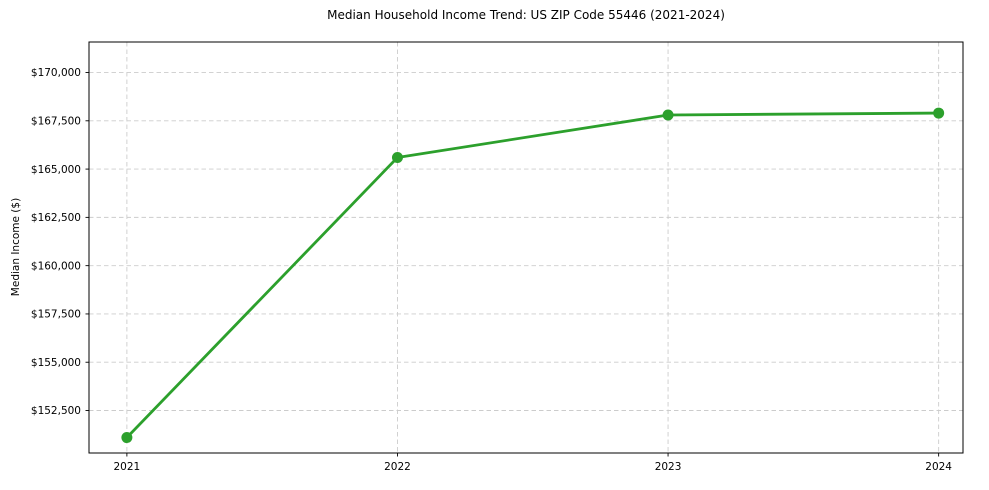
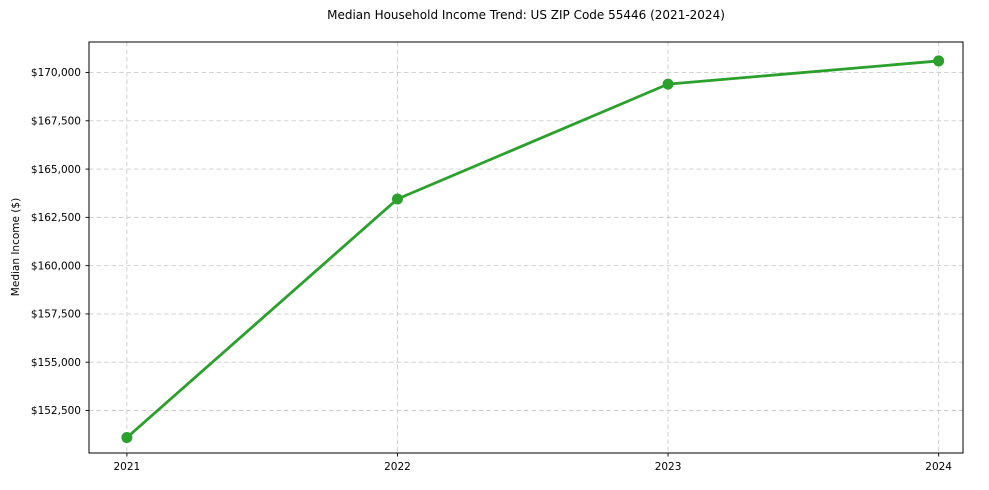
2022: $165600 -> $163400
2023: $167800 -> $169400
2024: $167900 -> $170600
